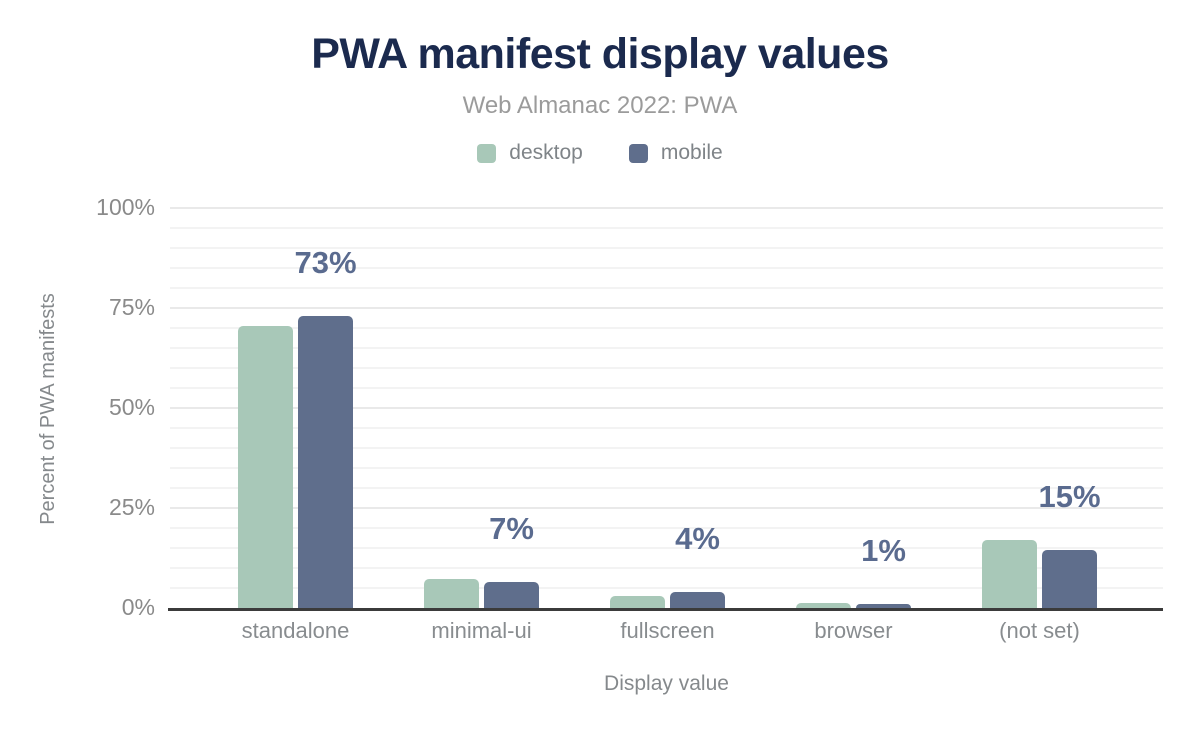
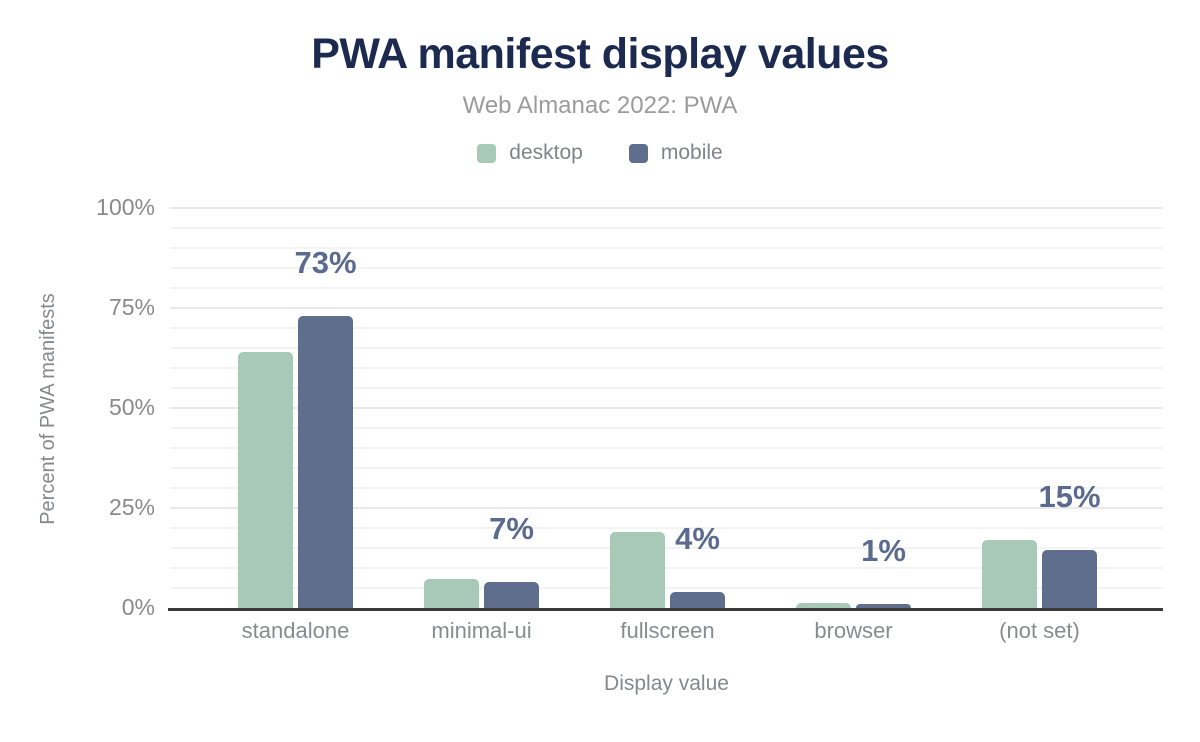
desktop/standalone: 70% -> 64%
desktop/fullscreen: 3% -> 19%
